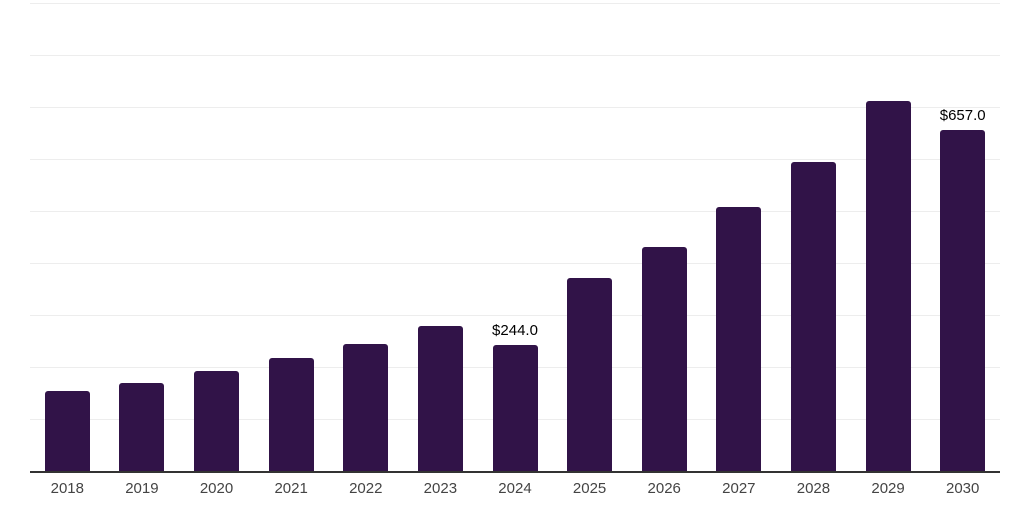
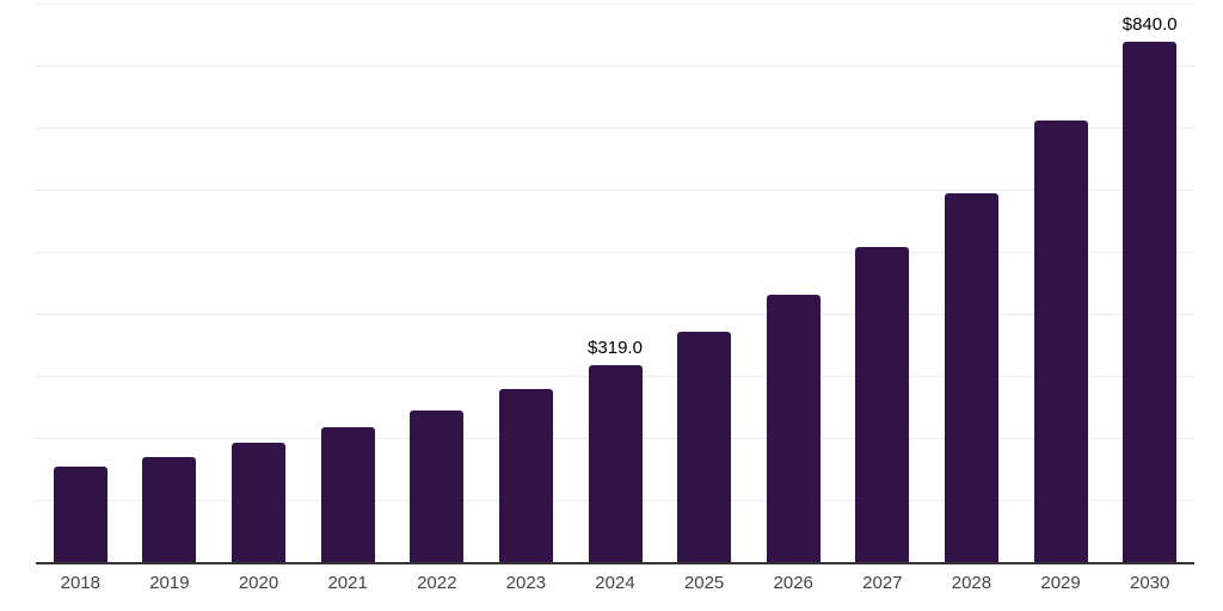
2024: $244.0 -> $319.0
2030: $657.0 -> $840.0
